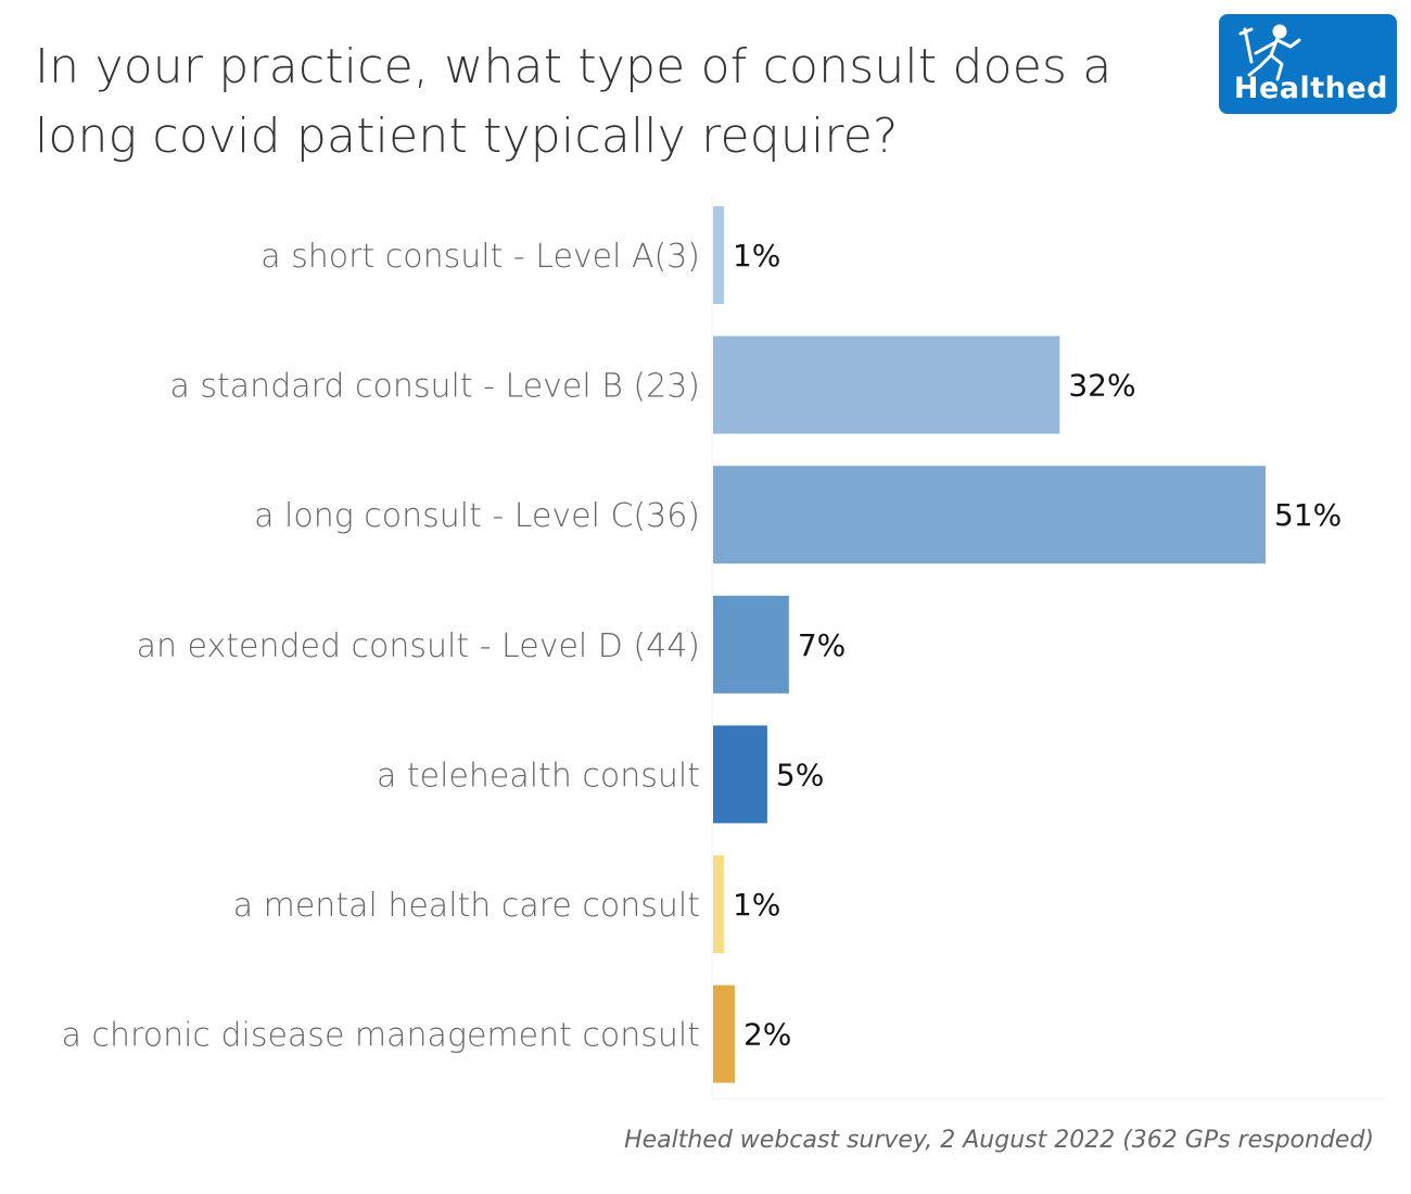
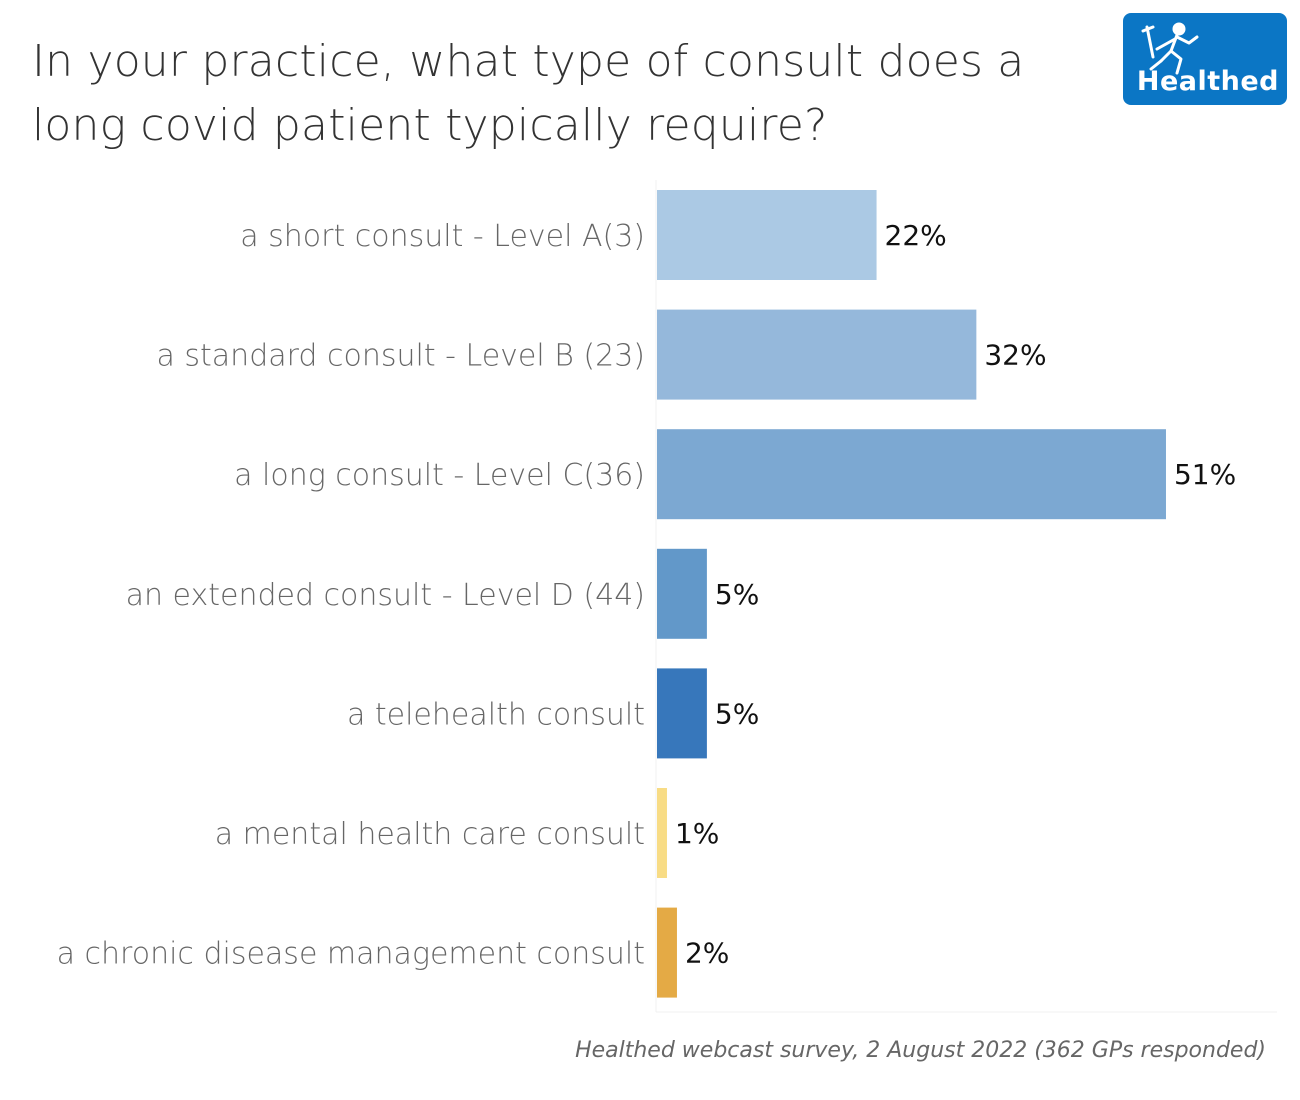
a short consult - Level A(3): 1% -> 22%
an extended consult - Level D (44): 7% -> 5%
